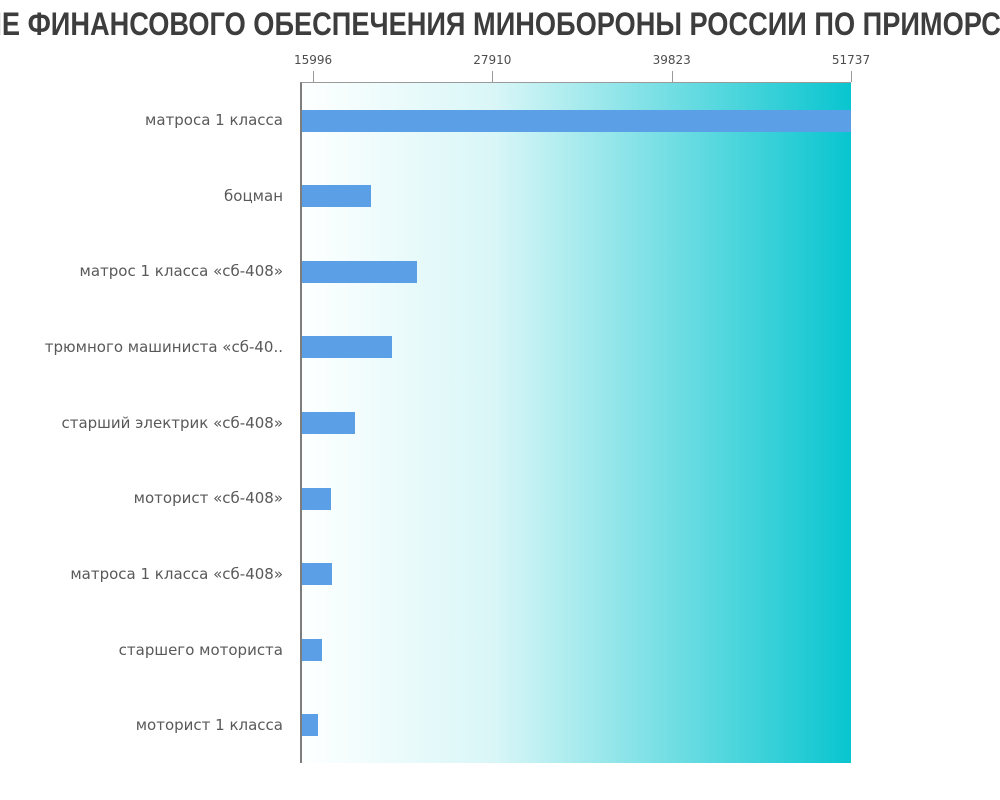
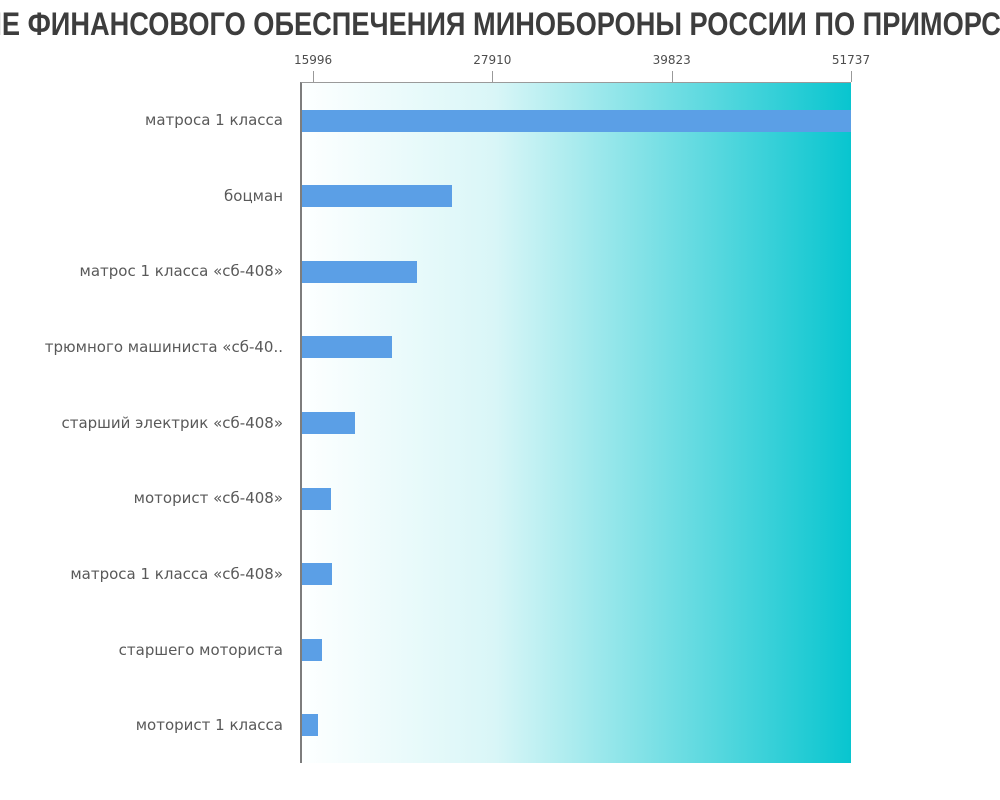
боцман: 19700 -> 25100
